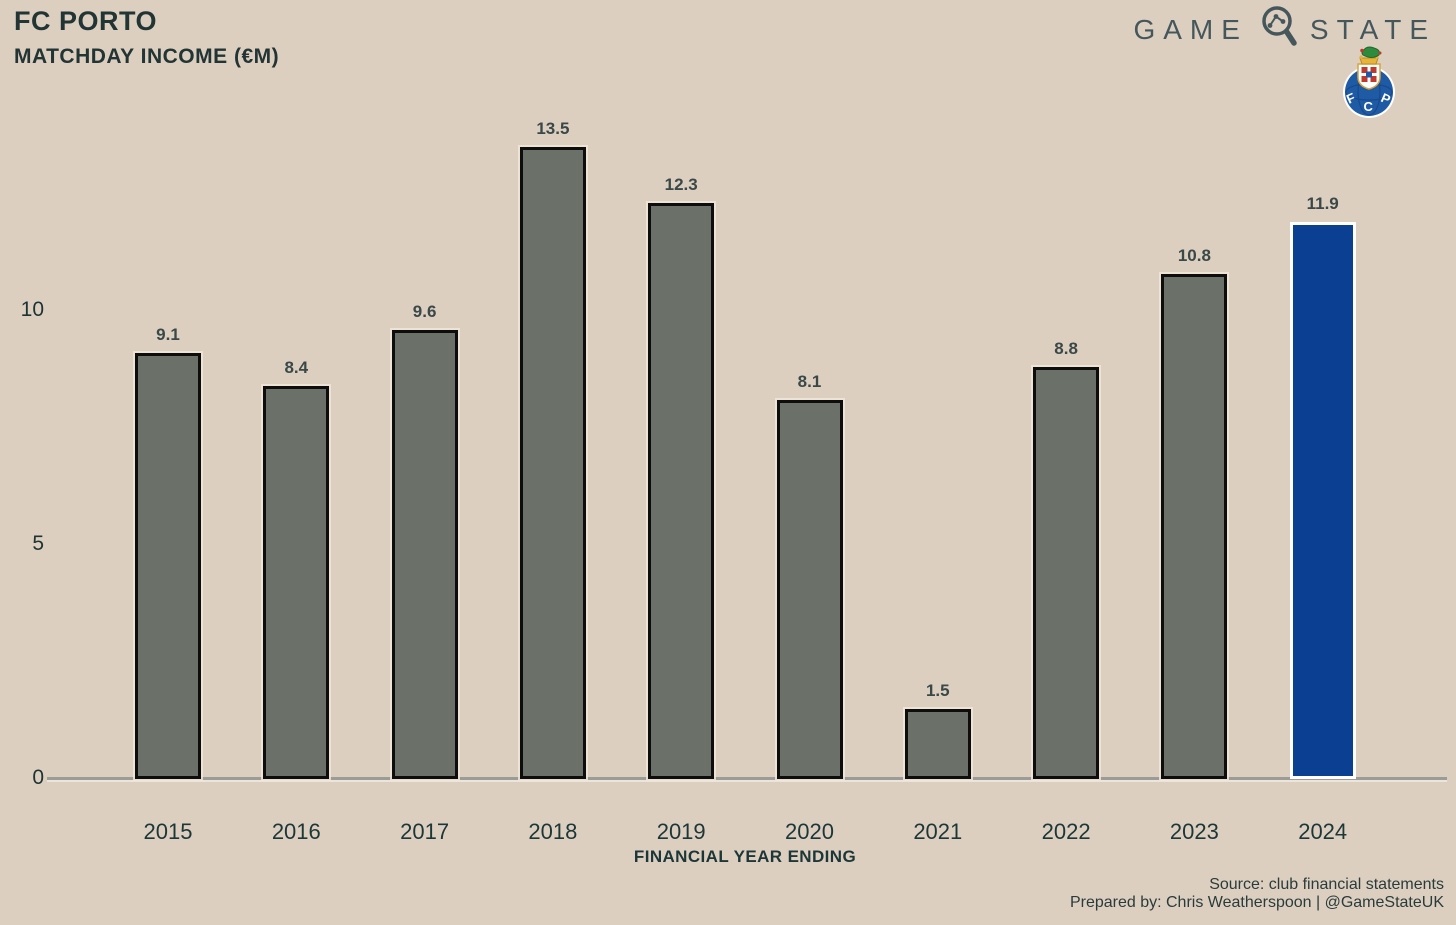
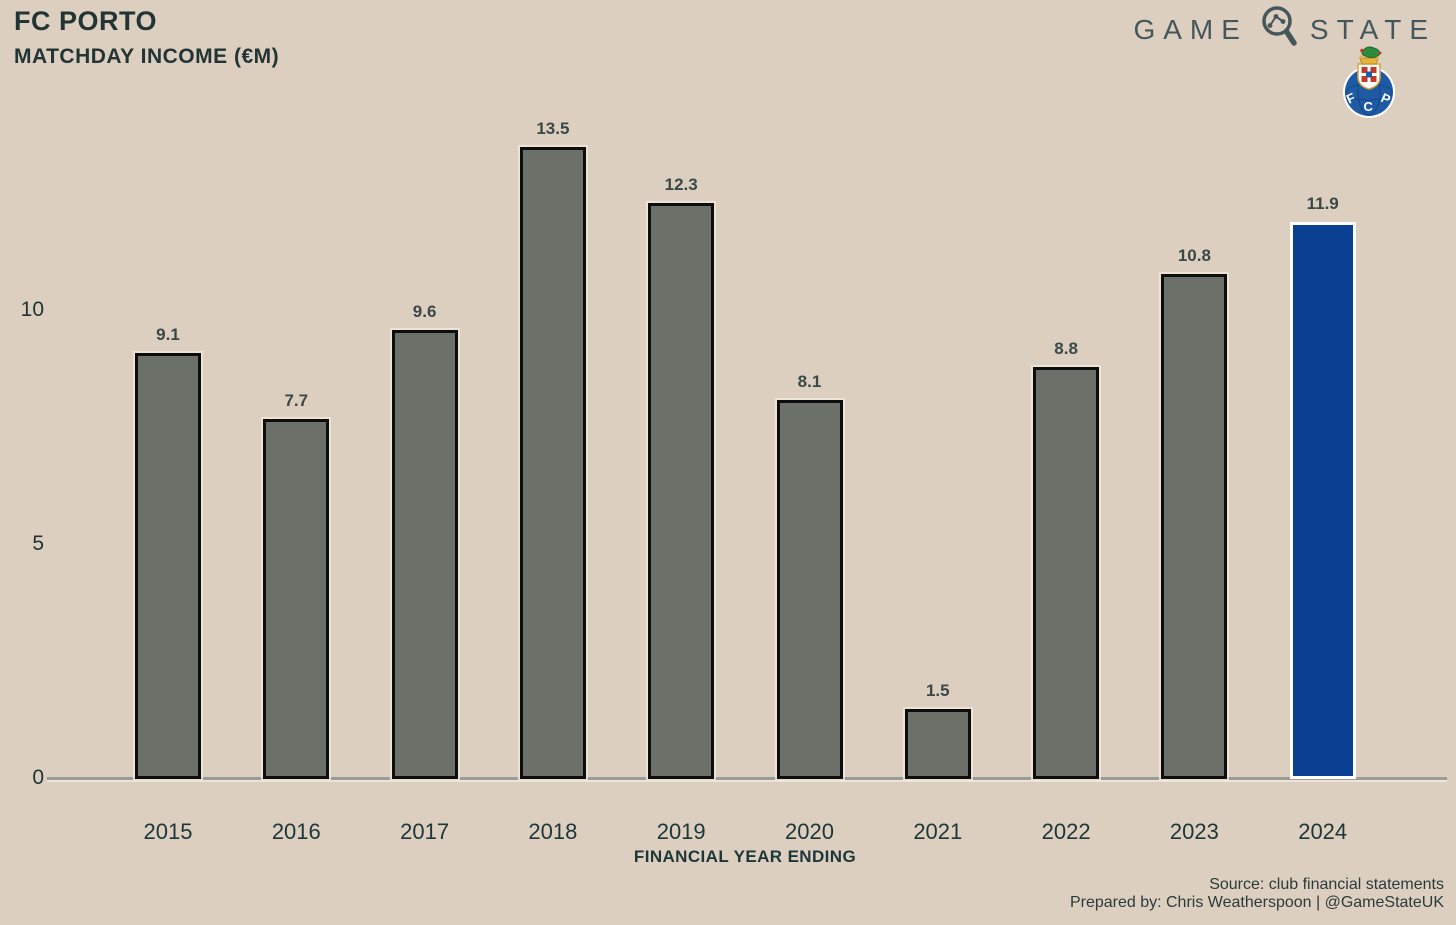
2016: 8.4 -> 7.7
